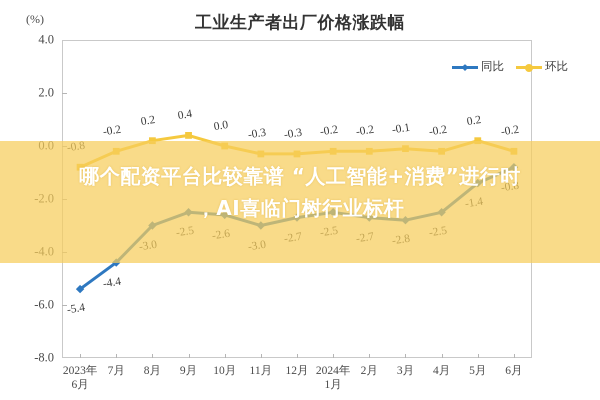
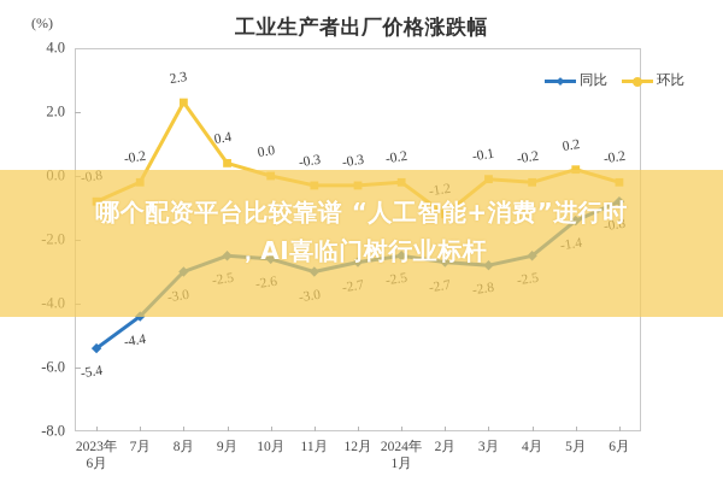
环比/8月: 0.2 -> 2.3
环比/2月: -0.2 -> -1.2
